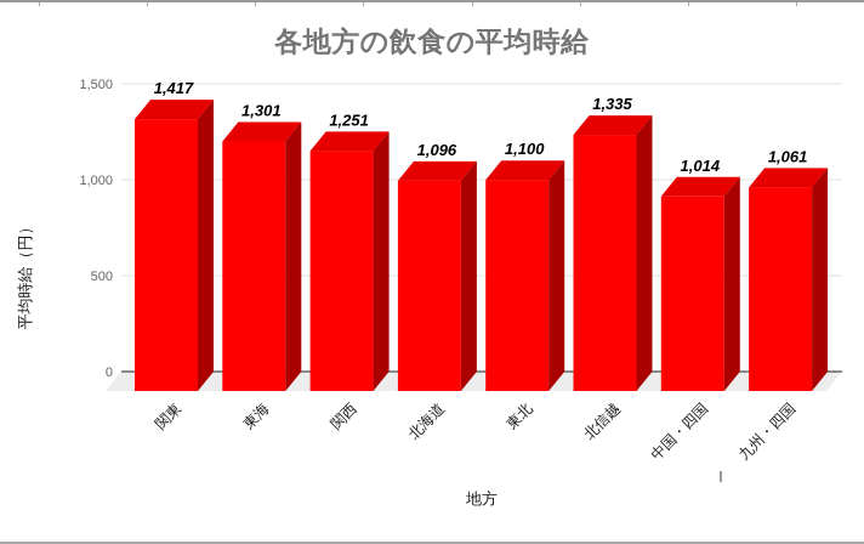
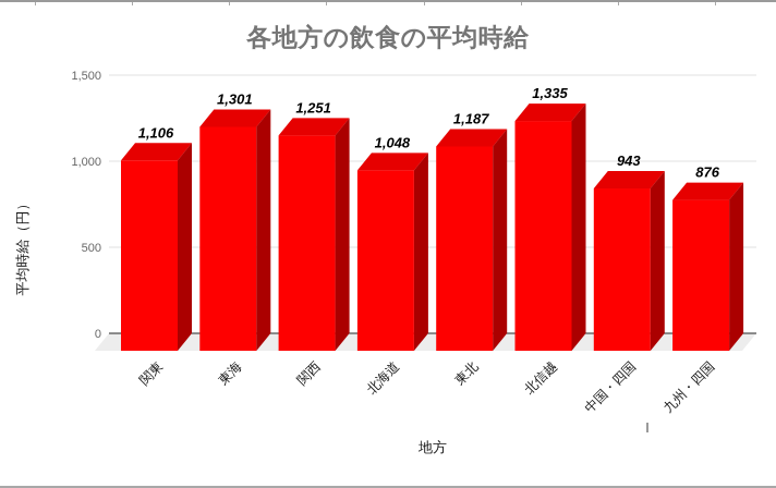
関東: 1,417 -> 1,106
北海道: 1,096 -> 1,048
東北: 1,100 -> 1,187
中国・四国: 1,014 -> 943
九州・四国: 1,061 -> 876
